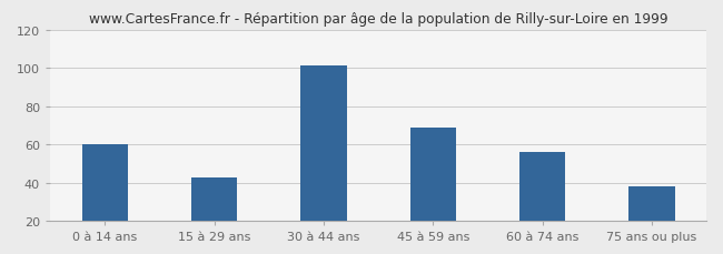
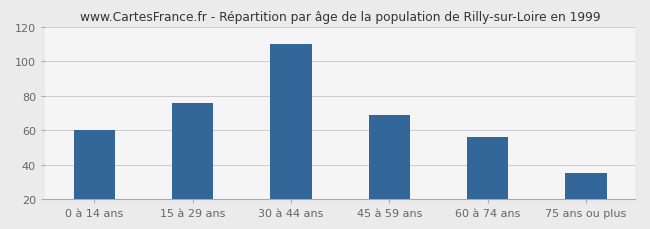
15 à 29 ans: 43 -> 76
30 à 44 ans: 101 -> 110
75 ans ou plus: 38 -> 35
